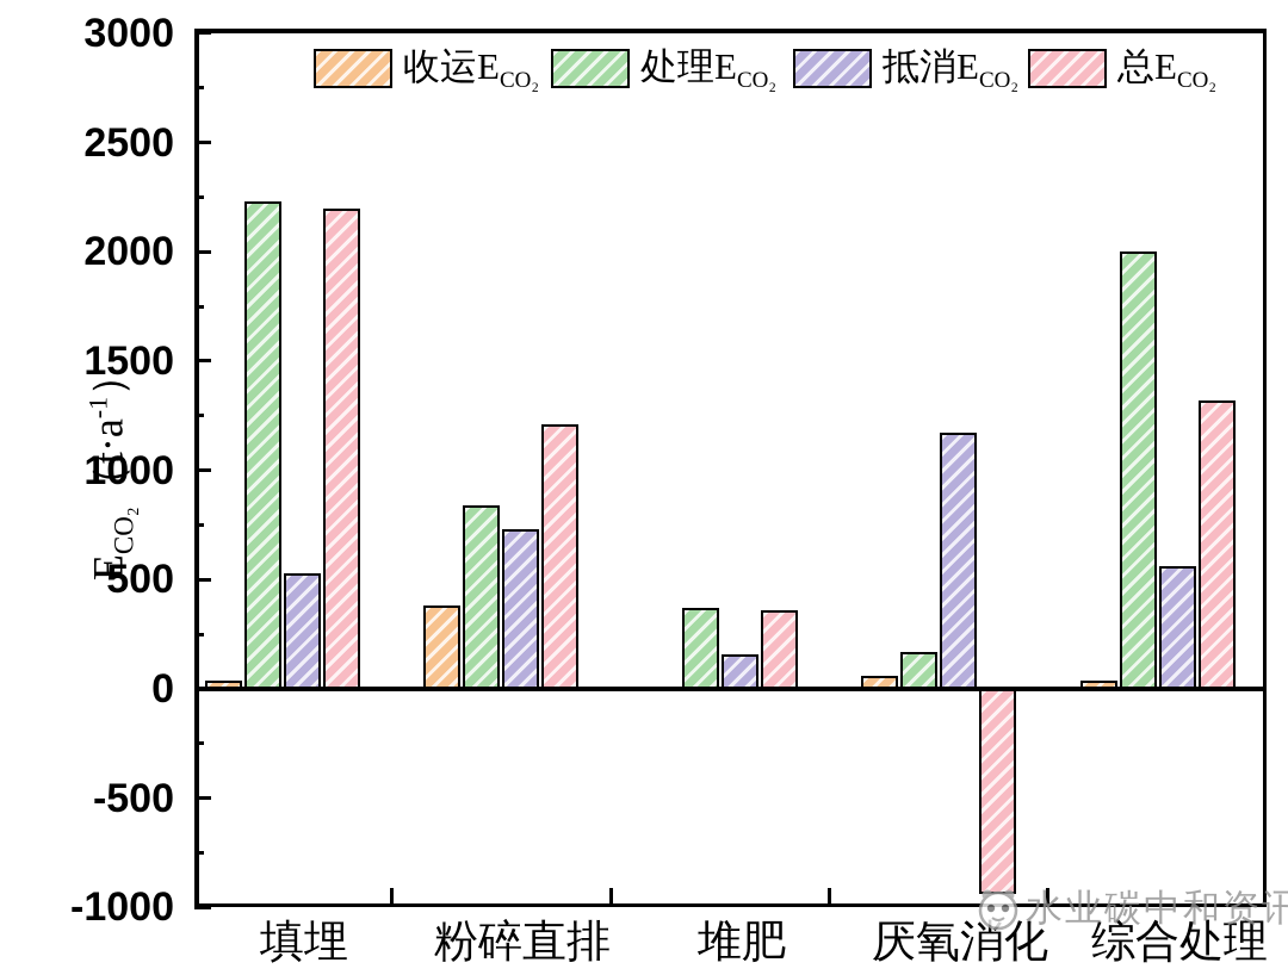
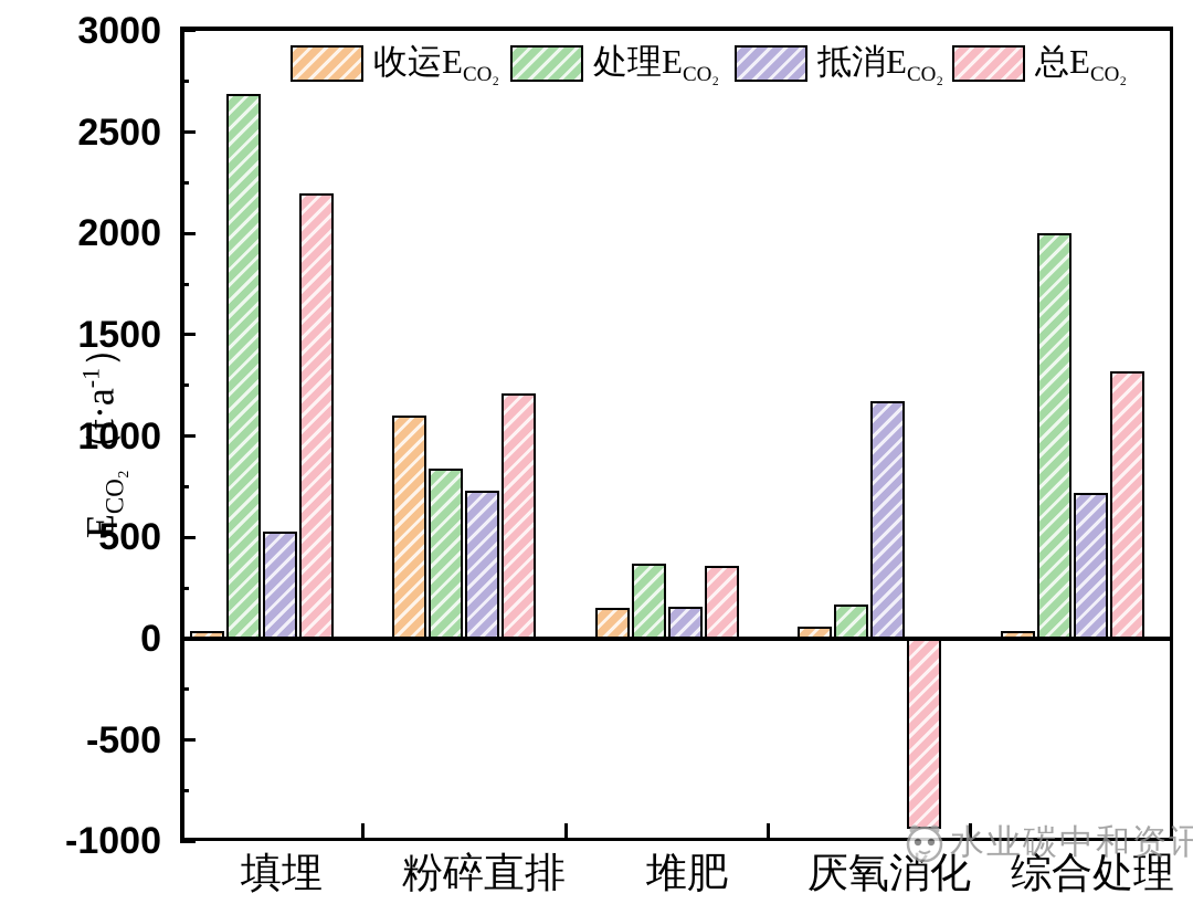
处理/填埋: 2230 -> 2690
收运/粉碎直排: 380 -> 1100
收运/堆肥: 10 -> 150
抵消/综合处理: 560 -> 720
